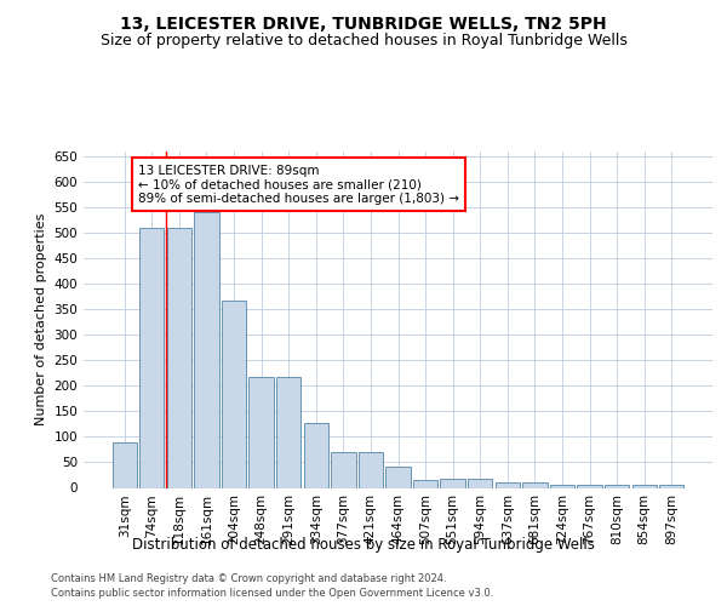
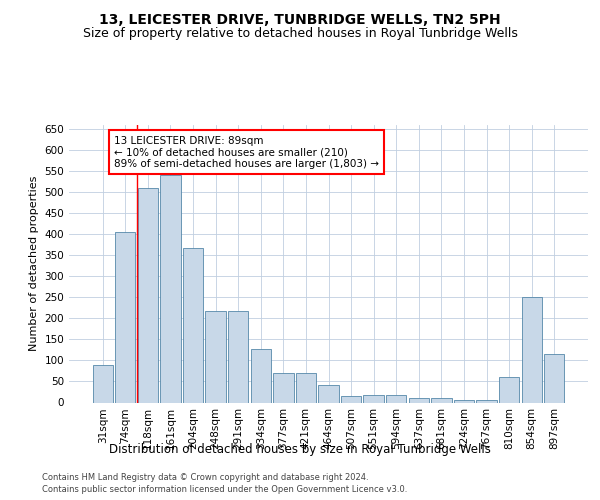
74sqm: 510 -> 405
810sqm: 5 -> 60
854sqm: 5 -> 250
897sqm: 5 -> 115
